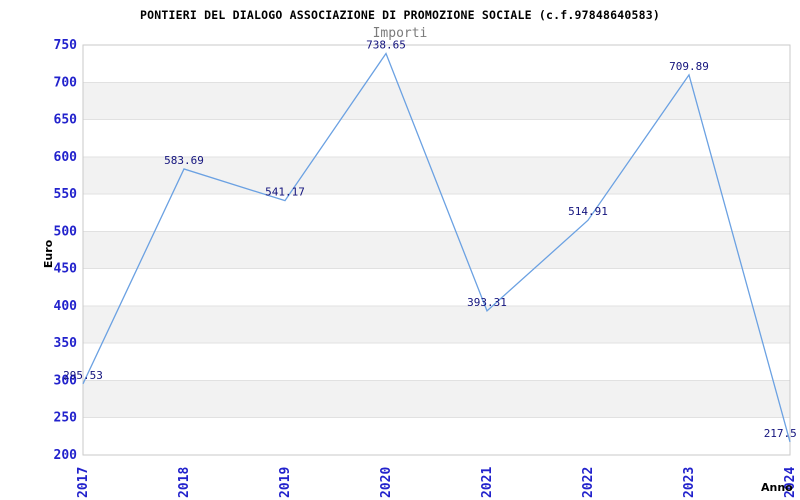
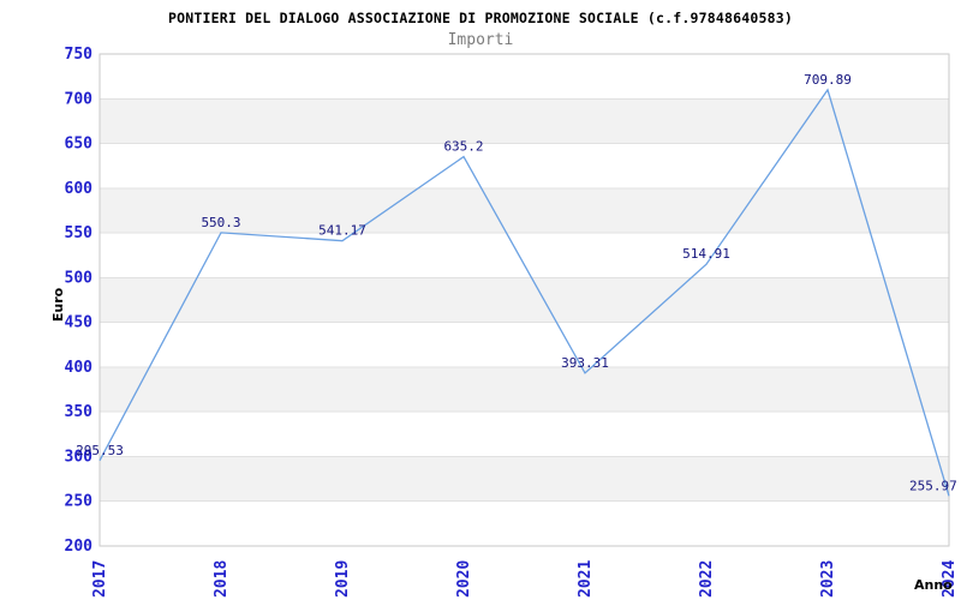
2018: 583.69 -> 550.3
2020: 738.65 -> 635.2
2024: 217.5 -> 255.97
